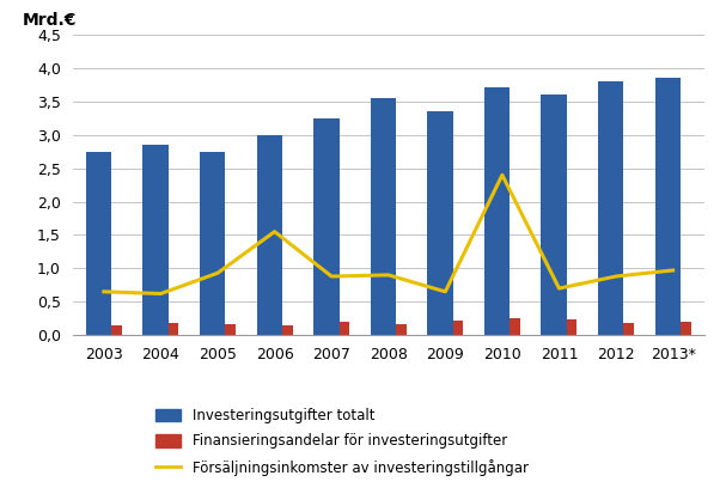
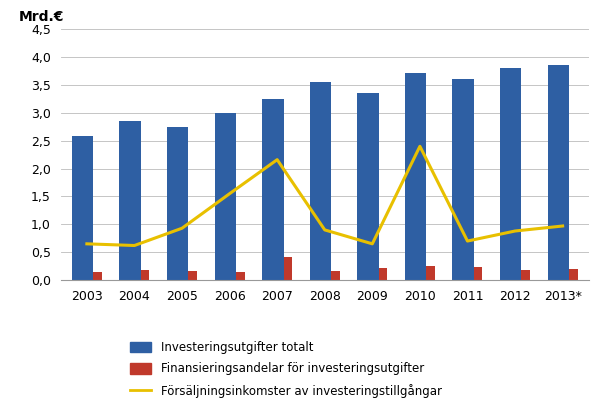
Investeringsutgifter totalt/2003: 2,75 -> 2,58
Försäljningsinkomster av investeringstillgångar/2007: 0,88 -> 2,16
Finansieringsandelar för investeringsutgifter/2007: 0,20 -> 0,42
